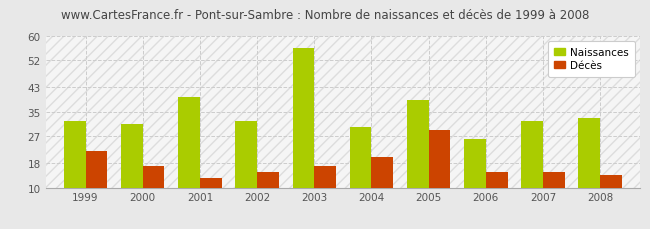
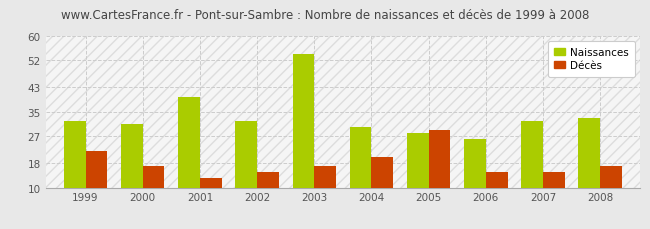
Naissances/2003: 56 -> 54
Naissances/2005: 39 -> 28
Décès/2008: 14 -> 17
